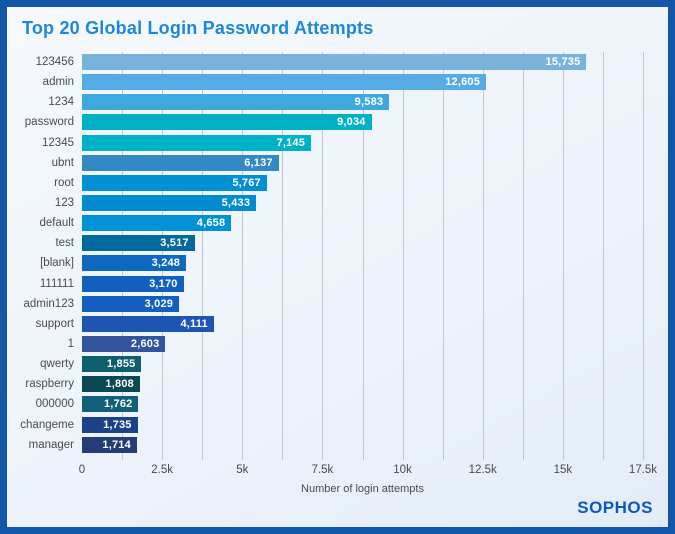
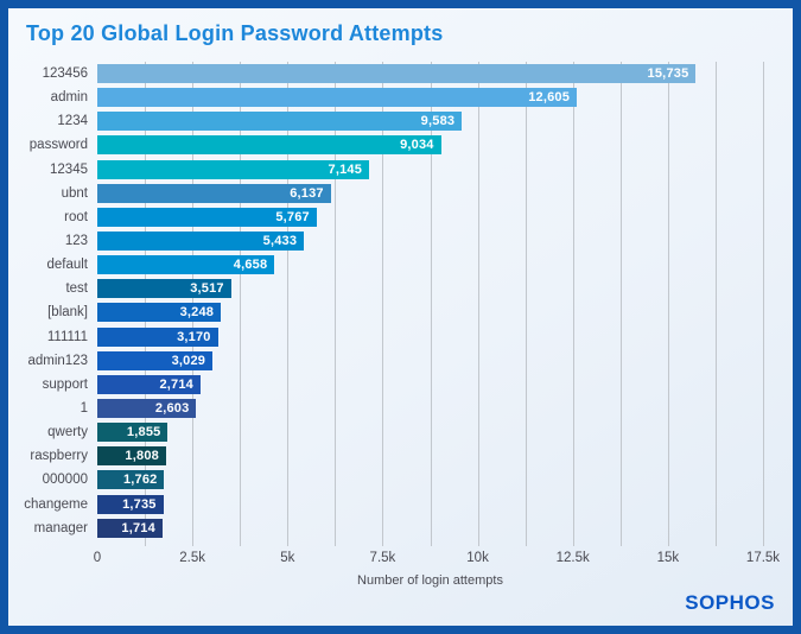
support: 4,111 -> 2,714
